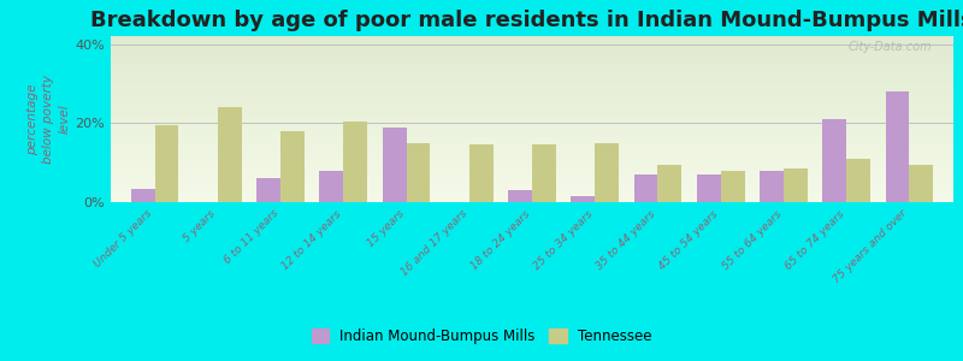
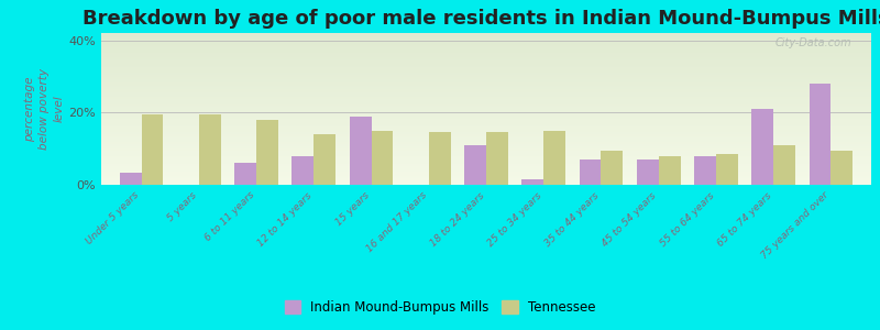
Tennessee/5 years: 24.0% -> 19.5%
Tennessee/12 to 14 years: 20.5% -> 14.0%
Indian Mound-Bumpus Mills/18 to 24 years: 3.0% -> 11.0%
